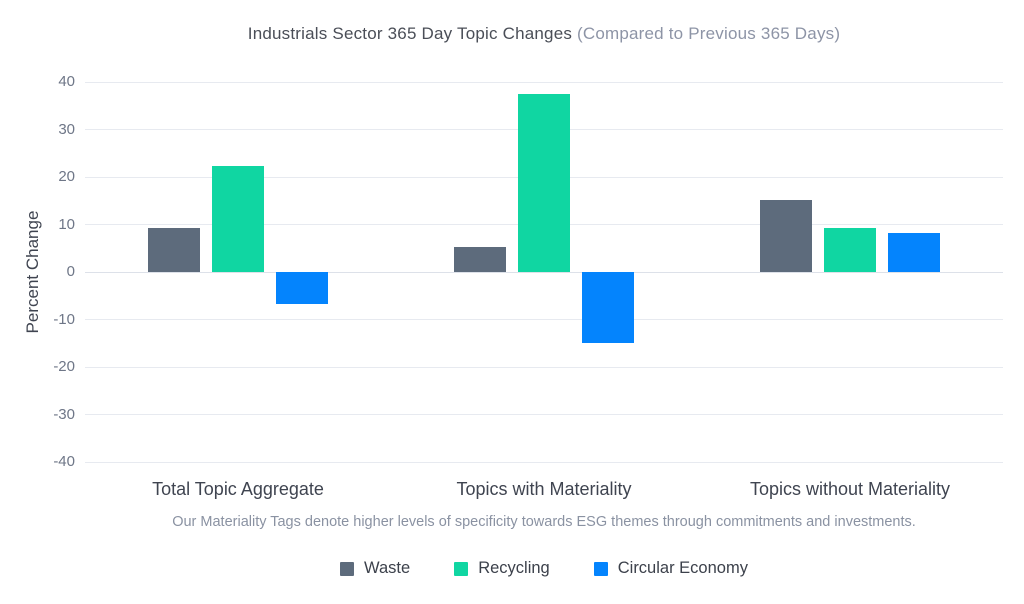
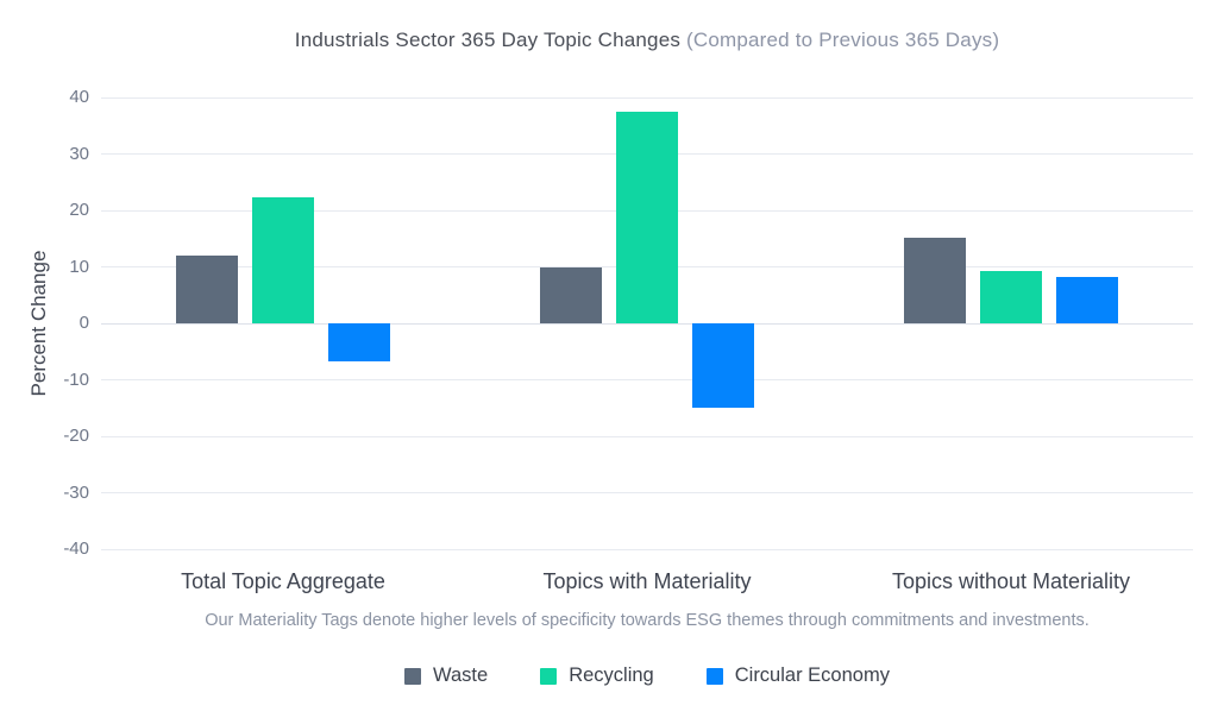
Waste/Total Topic Aggregate: 9 -> 12
Waste/Topics with Materiality: 5 -> 10
